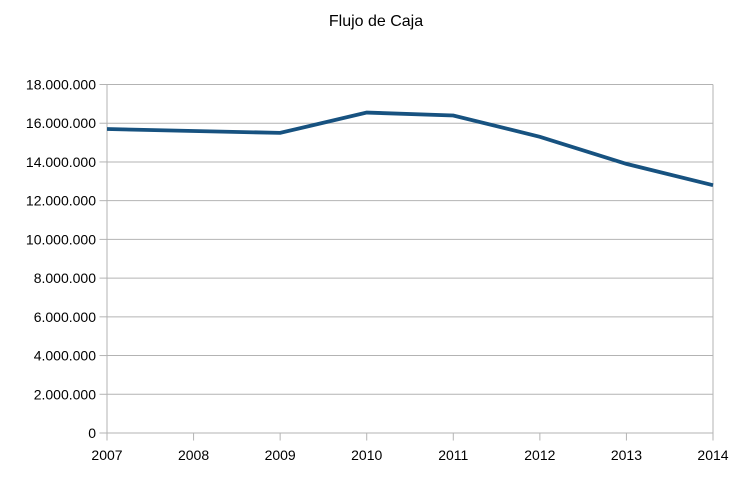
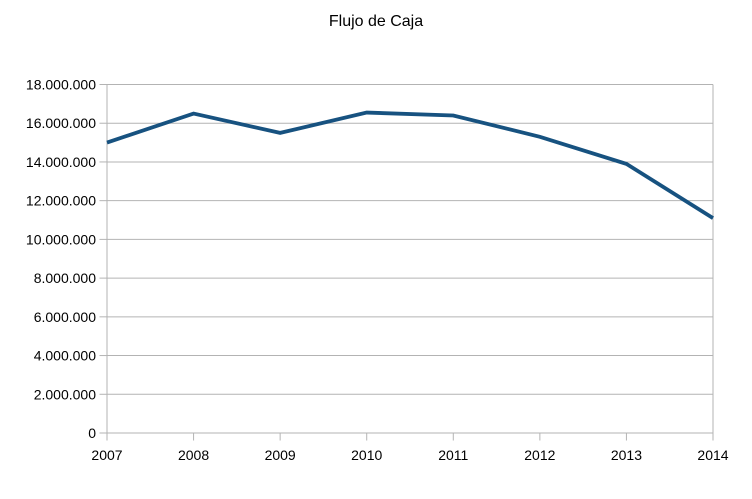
2007: 15700000 -> 15000000
2008: 15600000 -> 16500000
2014: 12800000 -> 11100000
